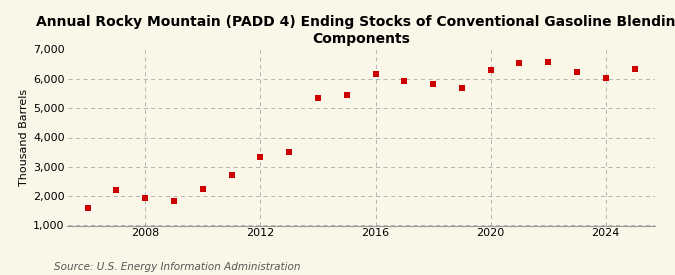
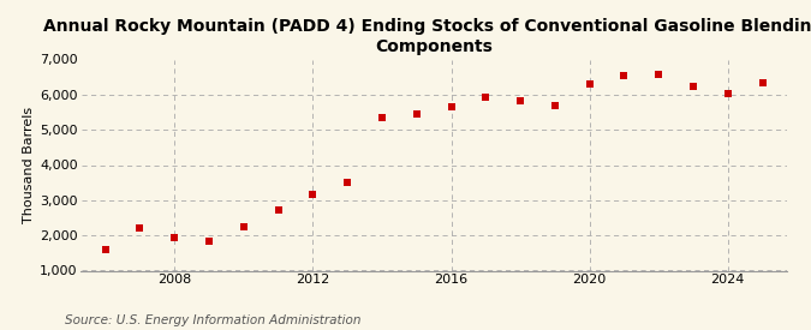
2012: 3,350 -> 3,150
2016: 6,150 -> 5,650
